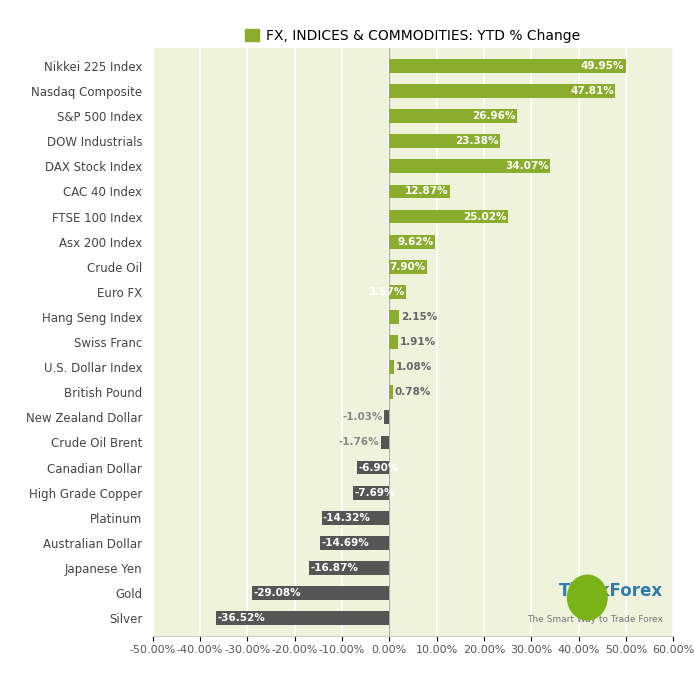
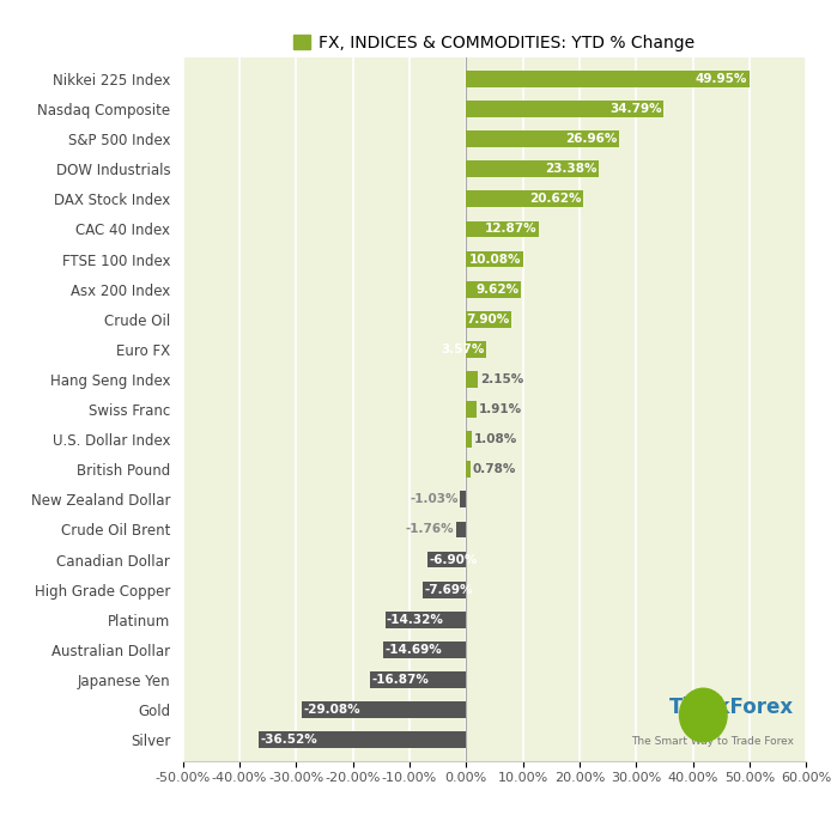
Nasdaq Composite: 47.81% -> 34.79%
DAX Stock Index: 34.07% -> 20.62%
FTSE 100 Index: 25.02% -> 10.08%
